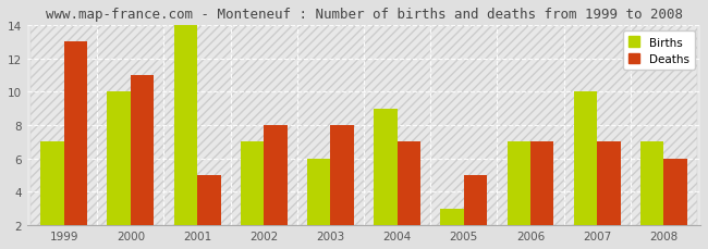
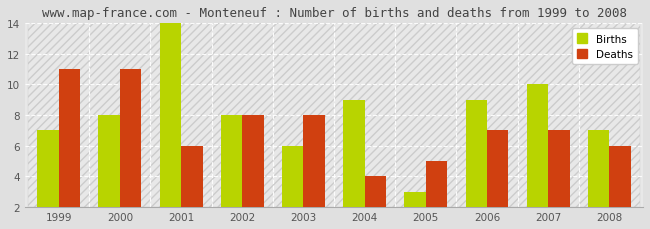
Deaths/1999: 13 -> 11
Births/2000: 10 -> 8
Deaths/2001: 5 -> 6
Births/2002: 7 -> 8
Deaths/2004: 7 -> 4
Births/2006: 7 -> 9
